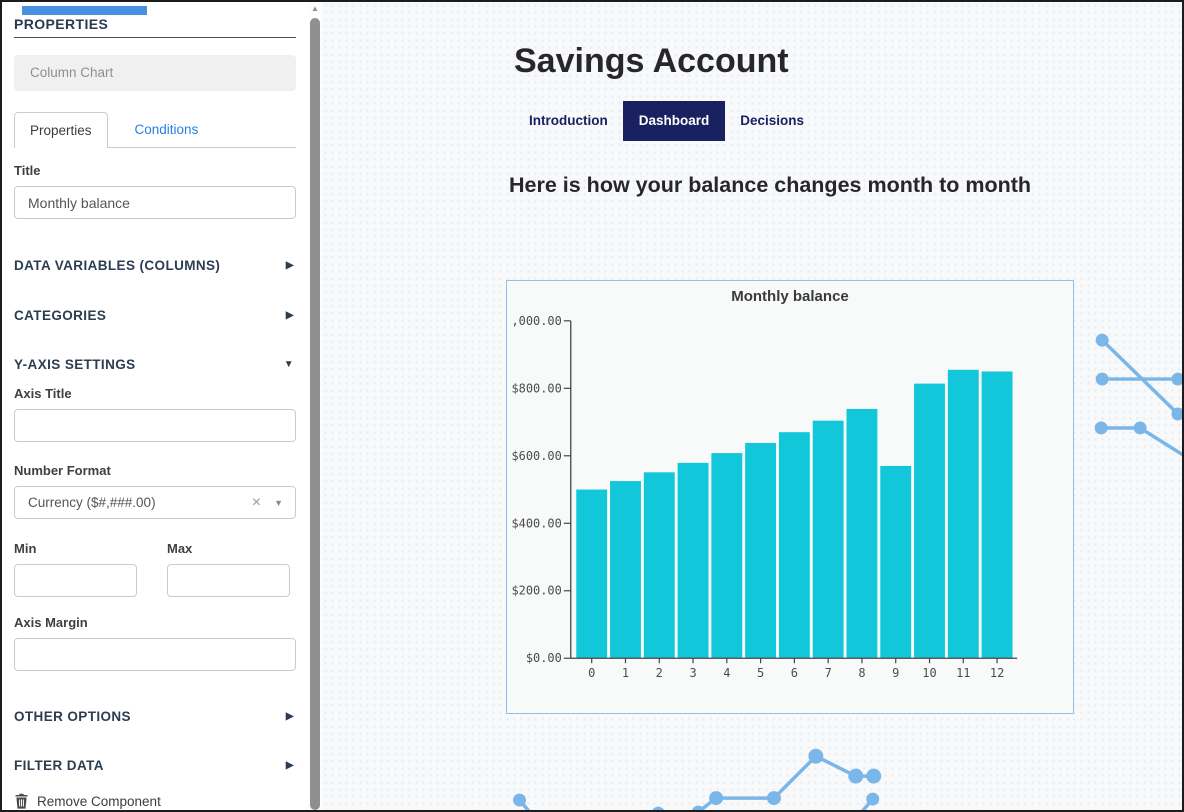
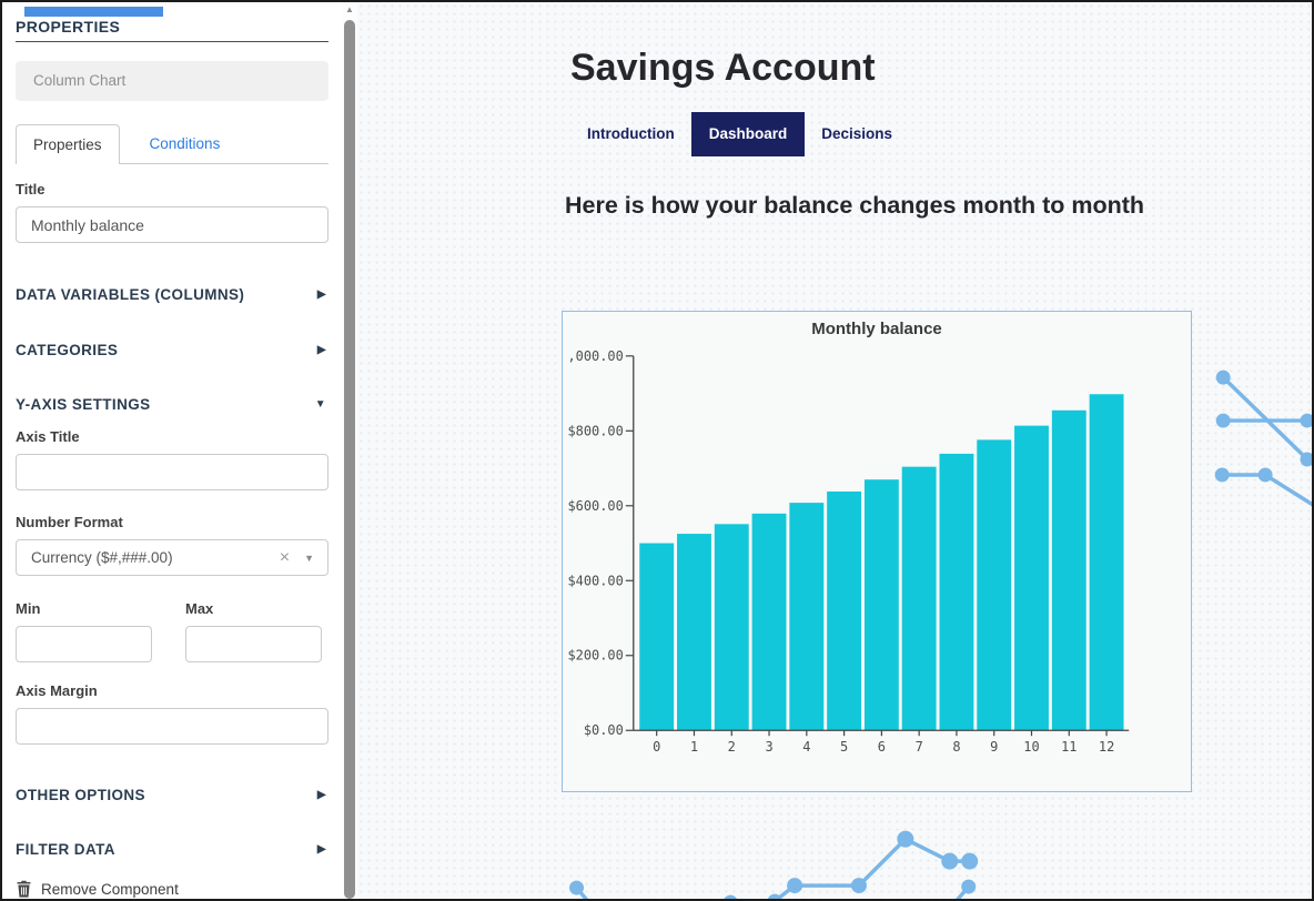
9: $570 -> $780
12: $850 -> $900
